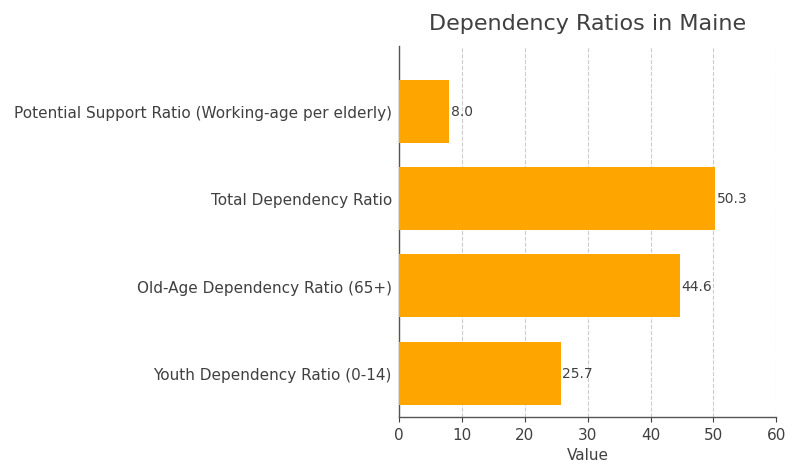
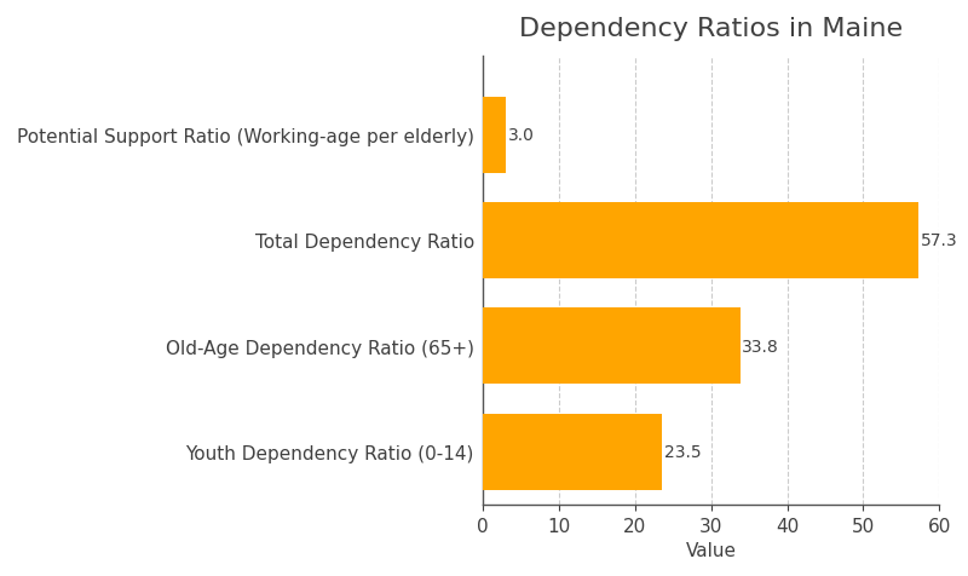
Potential Support Ratio (Working-age per elderly): 8.0 -> 3.0
Total Dependency Ratio: 50.3 -> 57.3
Old-Age Dependency Ratio (65+): 44.6 -> 33.8
Youth Dependency Ratio (0-14): 25.7 -> 23.5
